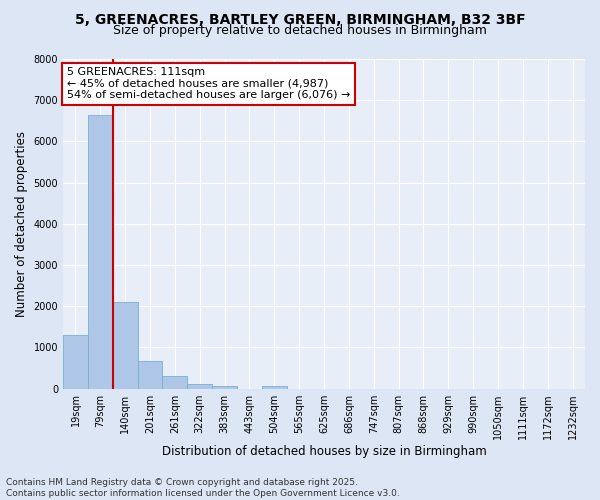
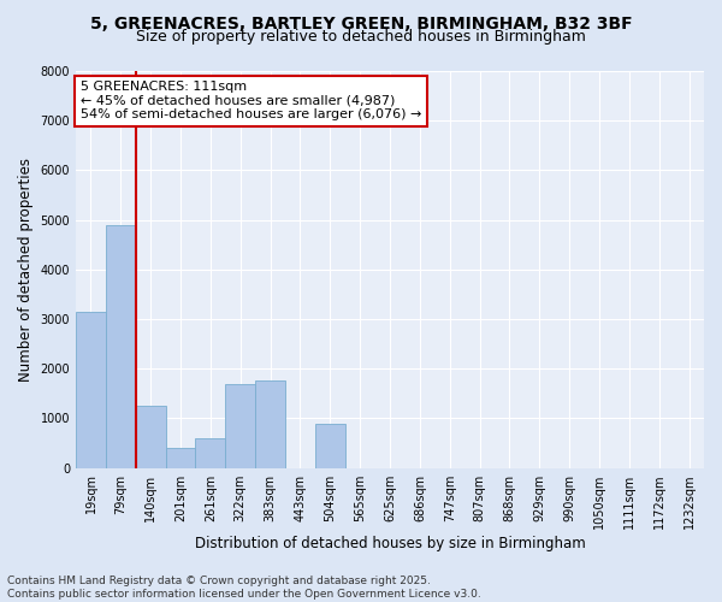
19sqm: 1300 -> 3150
79sqm: 6630 -> 4900
140sqm: 2100 -> 1250
201sqm: 680 -> 400
261sqm: 310 -> 600
322sqm: 110 -> 1700
383sqm: 60 -> 1750
504sqm: 60 -> 900
